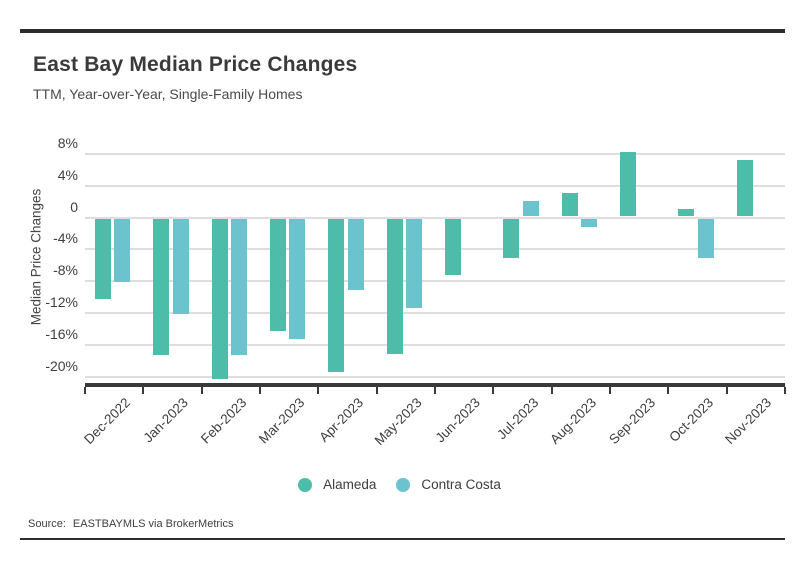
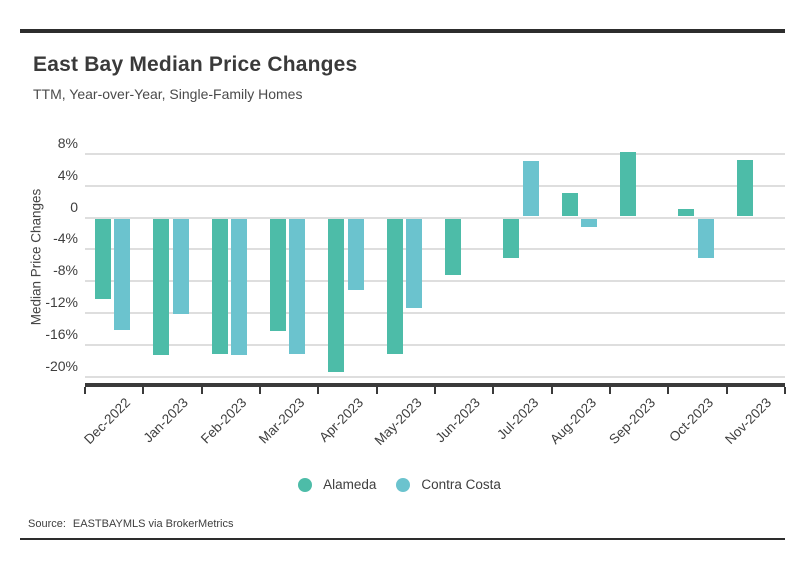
Contra Costa/Dec-2022: -8% -> -14%
Alameda/Feb-2023: -20% -> -17%
Contra Costa/Mar-2023: -15% -> -17%
Contra Costa/Jul-2023: 2% -> 7%
